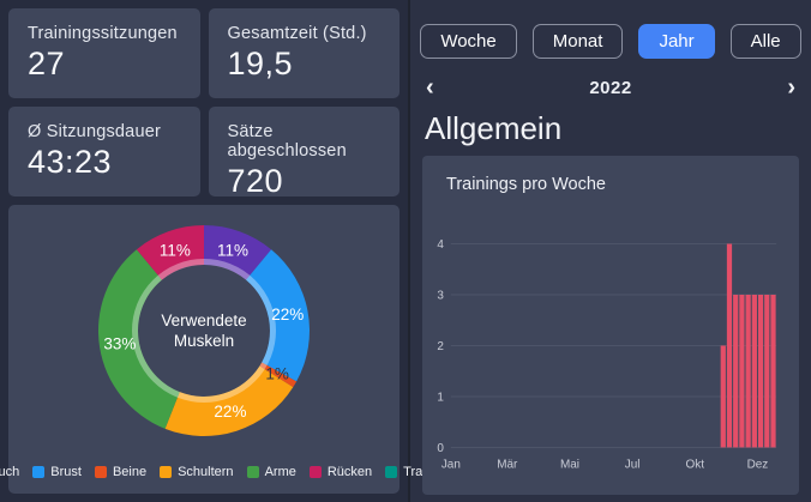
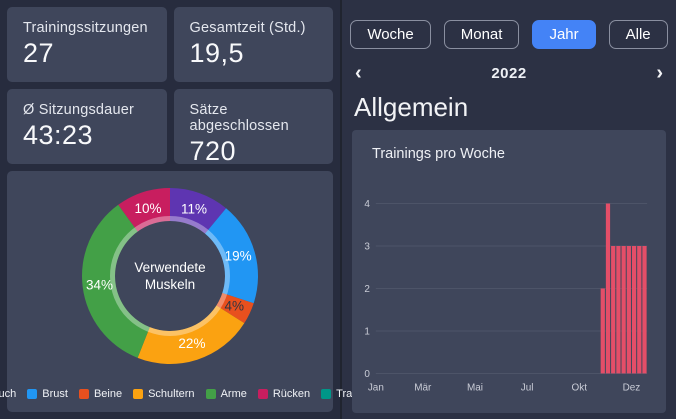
Verwendete Muskeln/Brust: 22% -> 19%
Verwendete Muskeln/Beine: 1% -> 4%
Verwendete Muskeln/Arme: 33% -> 34%
Verwendete Muskeln/Rücken: 11% -> 10%
